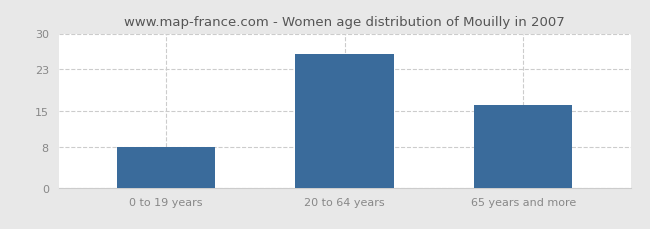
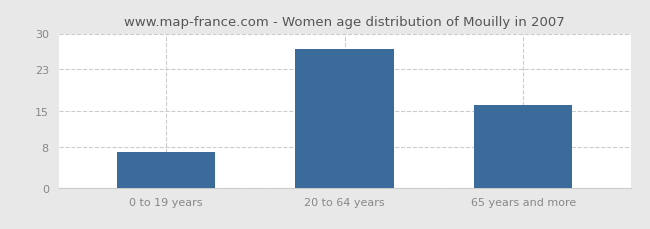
0 to 19 years: 8 -> 7
20 to 64 years: 26 -> 27
